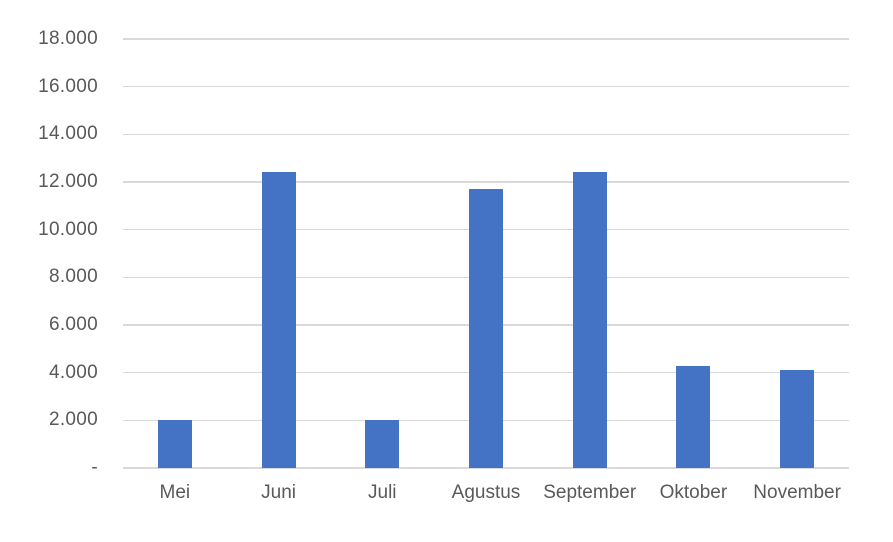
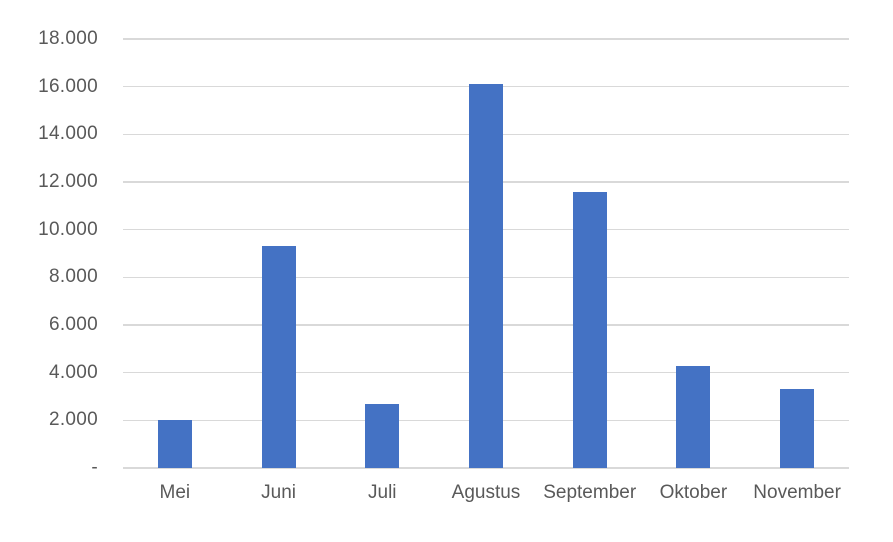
Juni: 12400 -> 9300
Juli: 2000 -> 2700
Agustus: 11700 -> 16100
September: 12400 -> 11600
November: 4100 -> 3300
